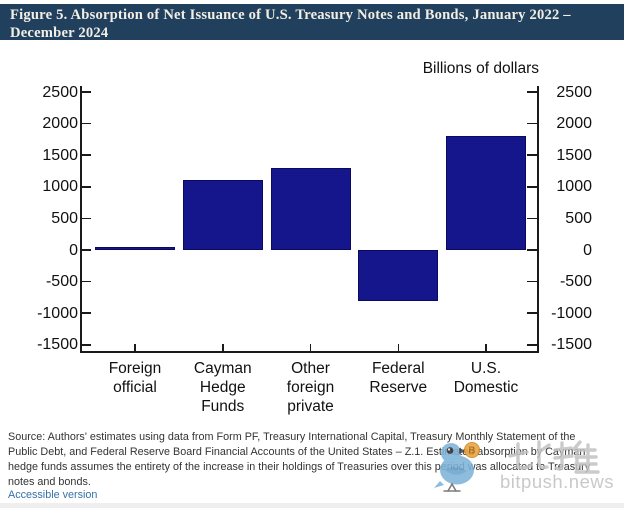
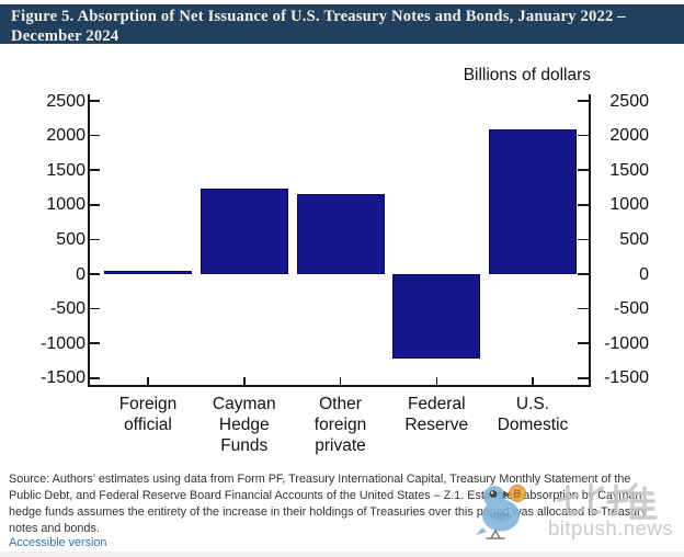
Cayman Hedge Funds: 1100 -> 1200
Other foreign private: 1300 -> 1200
Federal Reserve: -800 -> -1200
U.S. Domestic: 1800 -> 2100
